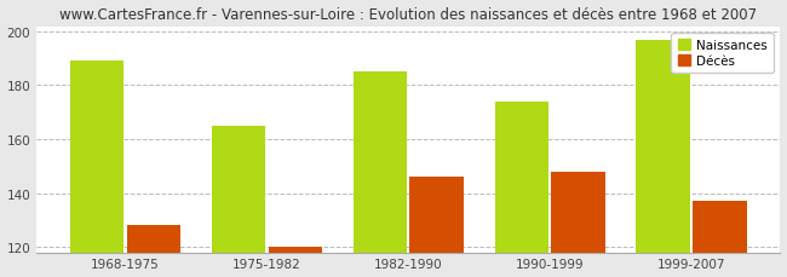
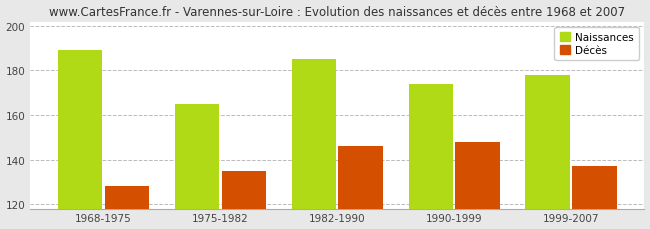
Décès/1975-1982: 120 -> 135
Naissances/1999-2007: 197 -> 178
